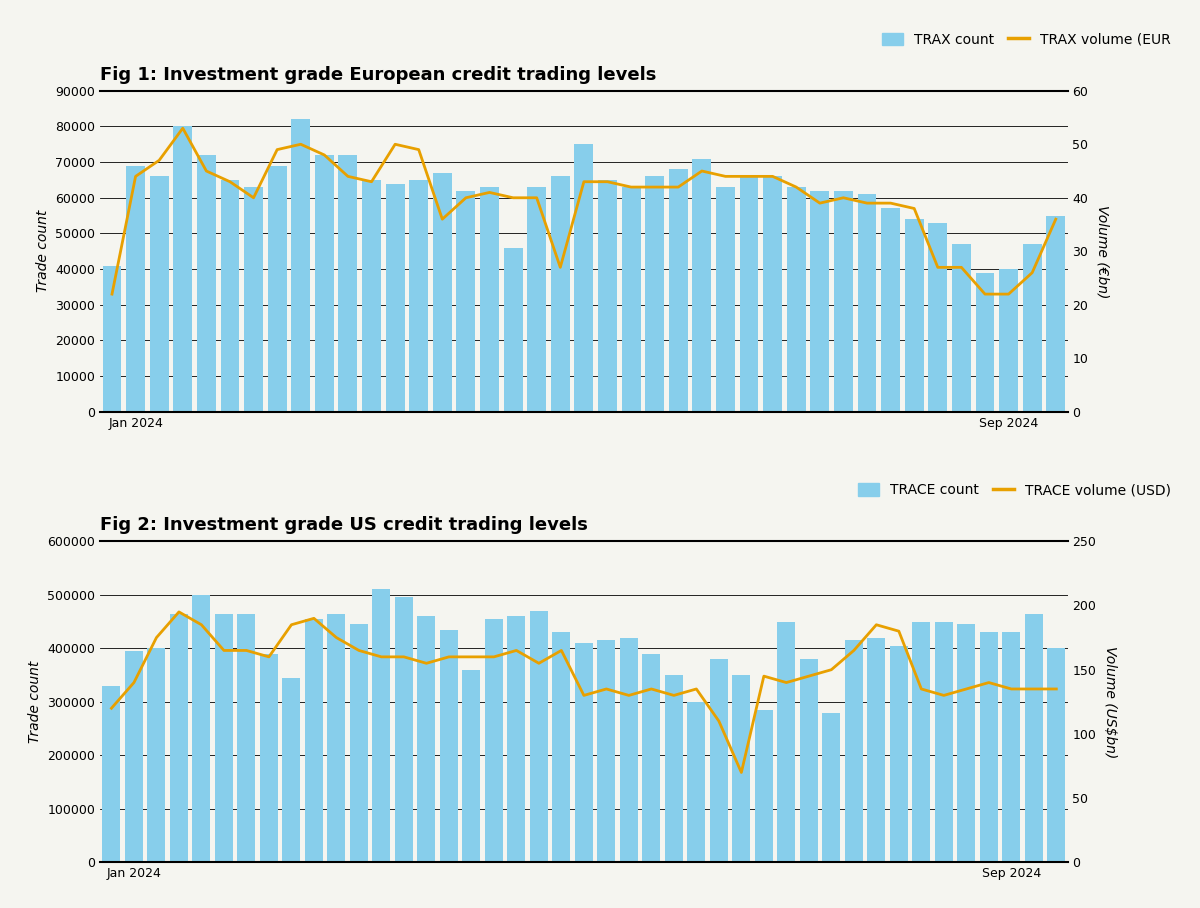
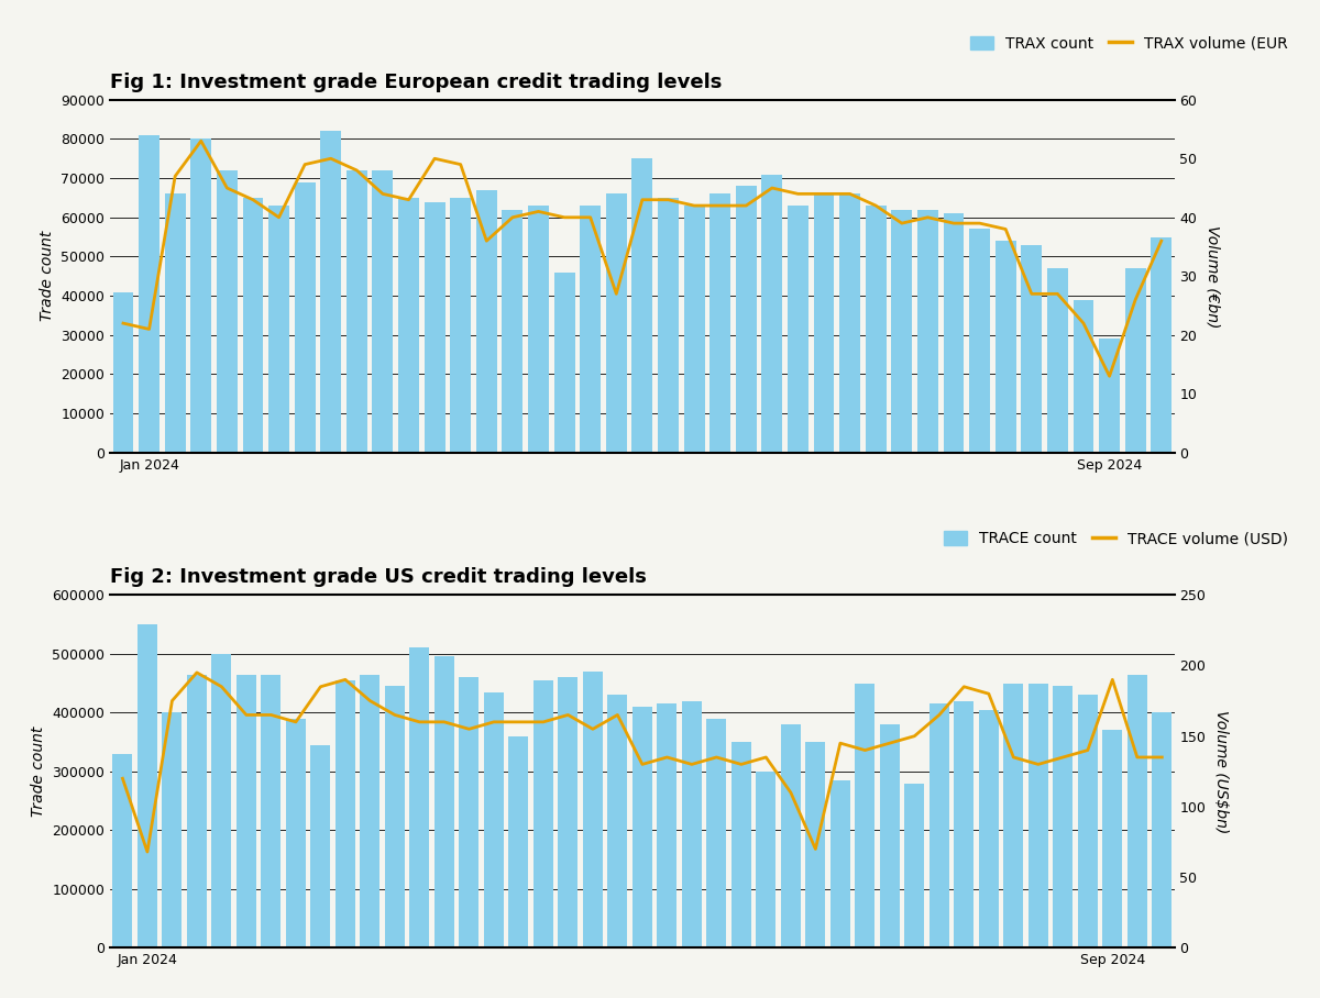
Fig 1: Investment grade European credit trading levels/TRAX count/Jan 2024: 69000 -> 81000
Fig 1: Investment grade European credit trading levels/TRAX volume (EUR/Jan 2024: 44 -> 21
Fig 1: Investment grade European credit trading levels/TRAX count/Sep 2024: 40000 -> 29000
Fig 1: Investment grade European credit trading levels/TRAX volume (EUR/Sep 2024: 22 -> 13
Fig 2: Investment grade US credit trading levels/TRACE count/Jan 2024: 395000 -> 550000
Fig 2: Investment grade US credit trading levels/TRACE volume (USD)/Jan 2024: 140 -> 68
Fig 2: Investment grade US credit trading levels/TRACE count/Sep 2024: 430000 -> 370000
Fig 2: Investment grade US credit trading levels/TRACE volume (USD)/Sep 2024: 135 -> 190
